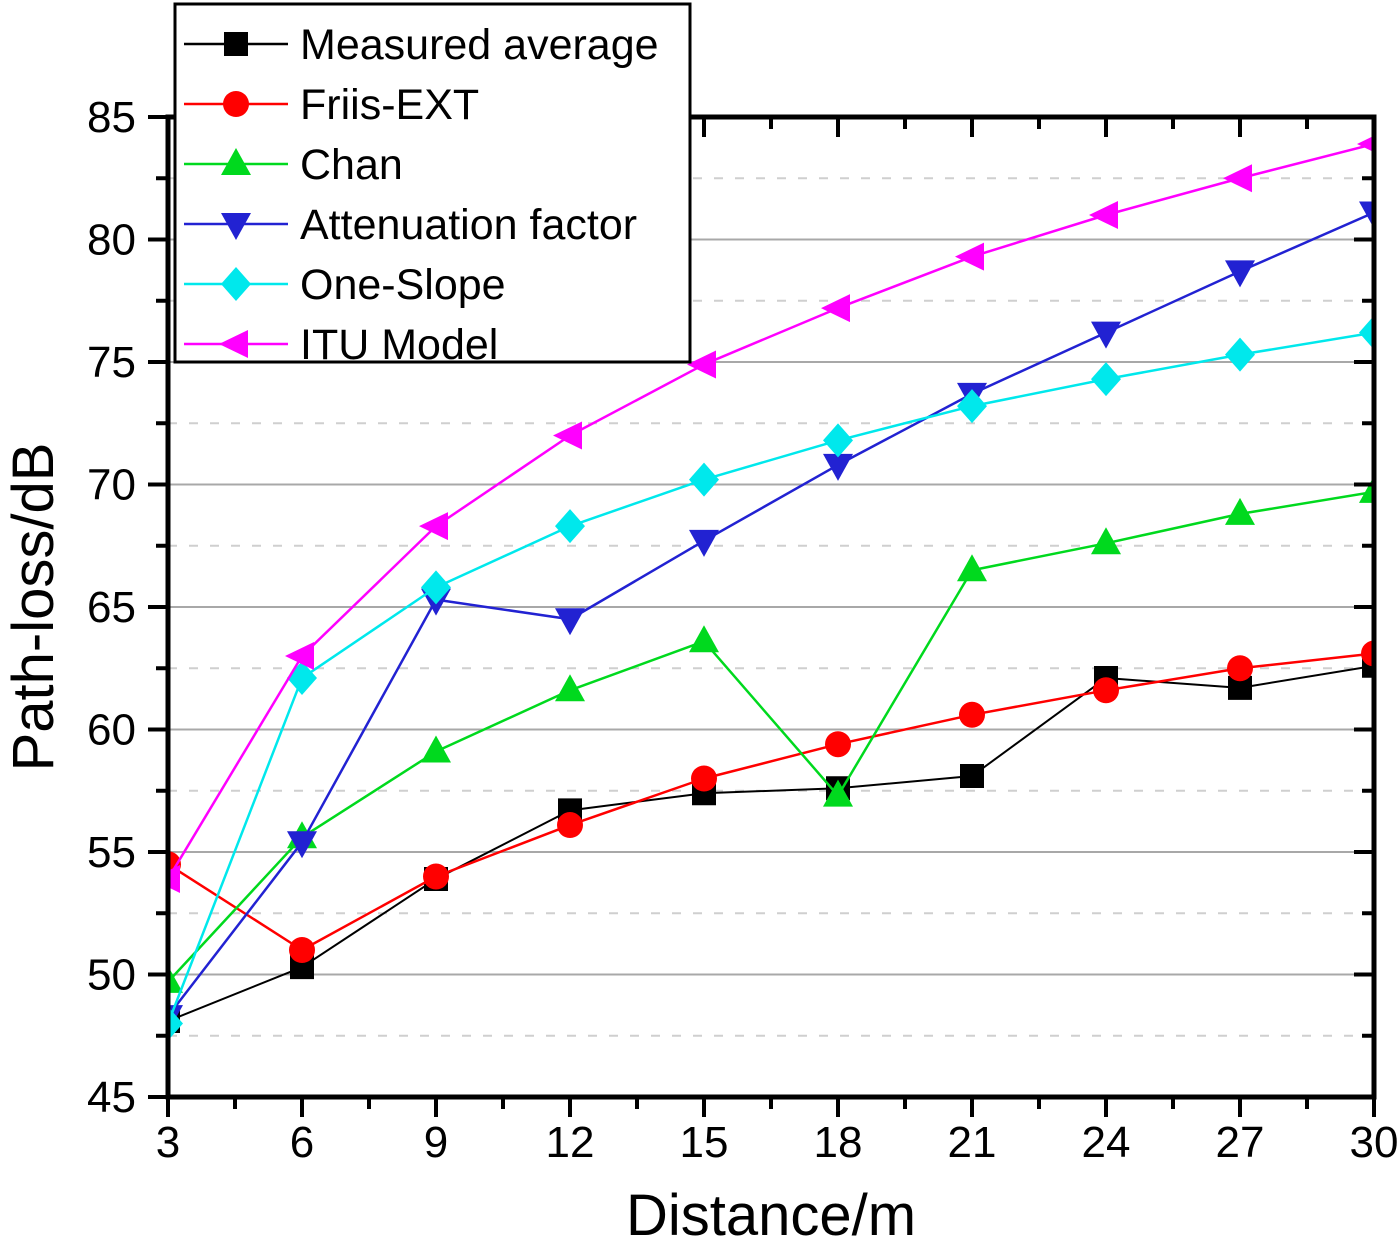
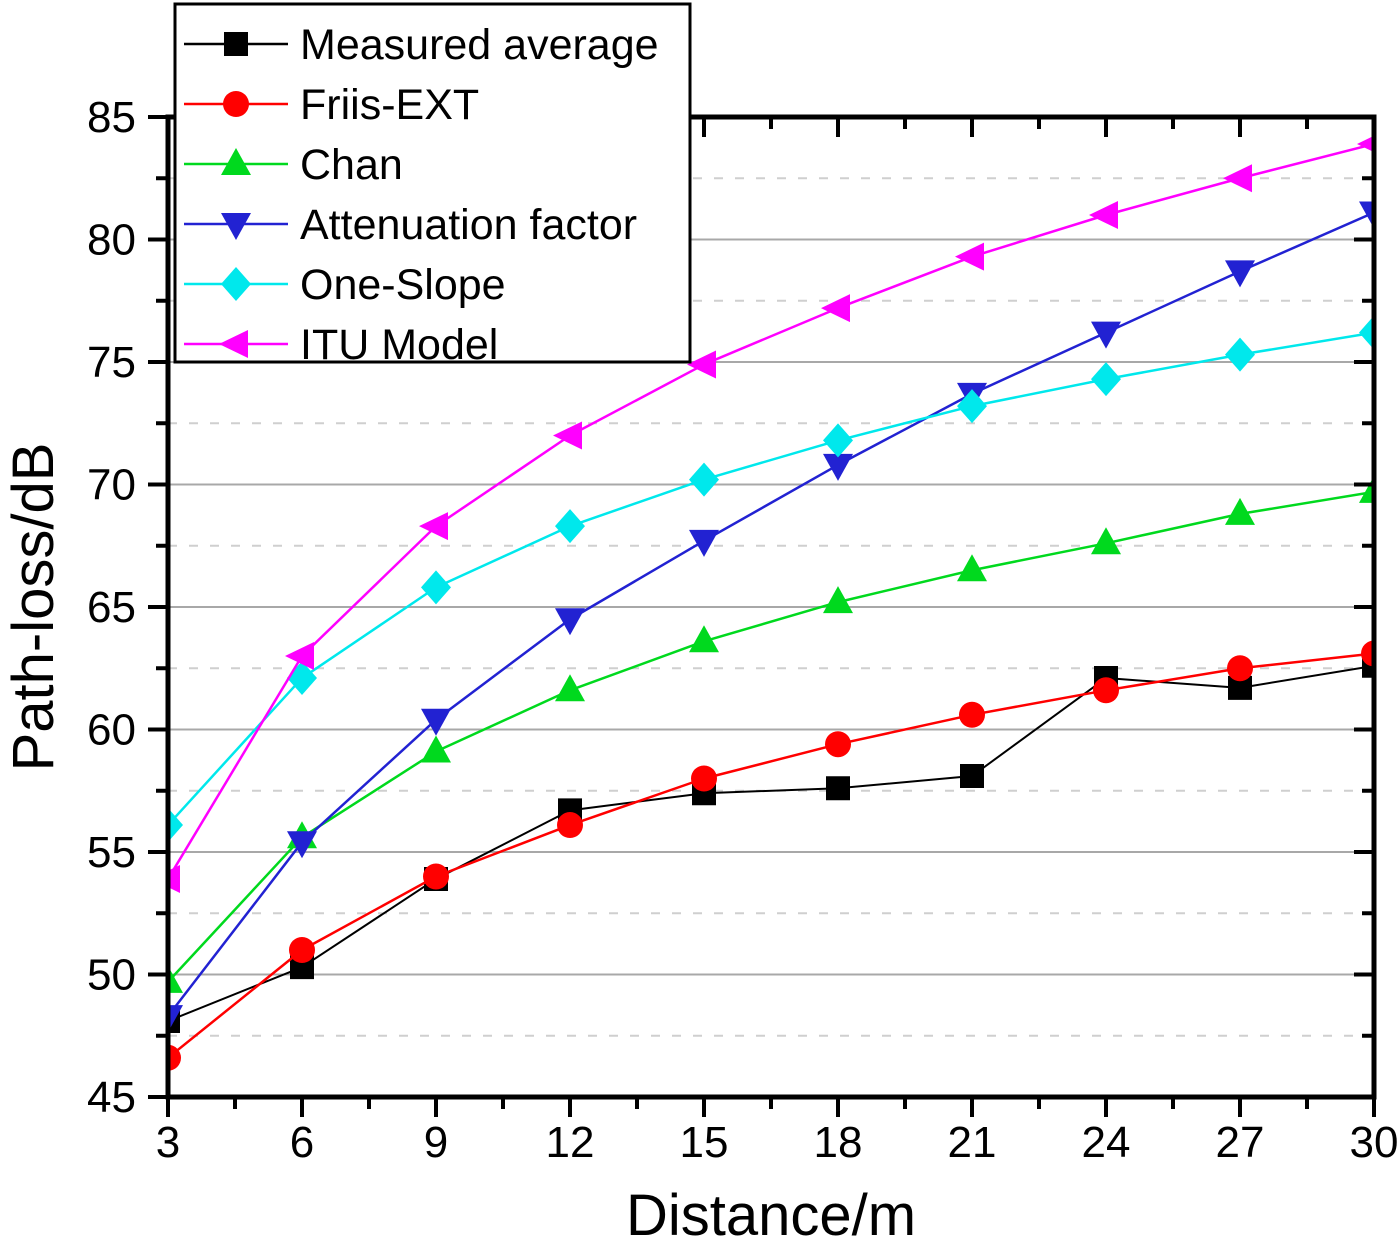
Friis-EXT/3: 54.5 -> 46.6
One-Slope/3: 48.0 -> 56.1
Attenuation factor/9: 65.3 -> 60.4
Chan/18: 57.3 -> 65.2
